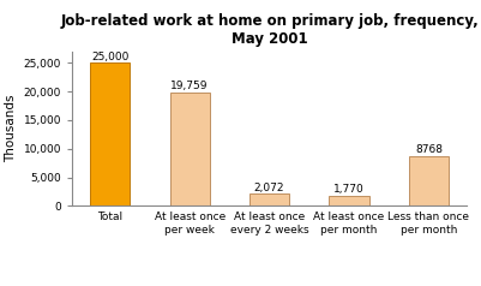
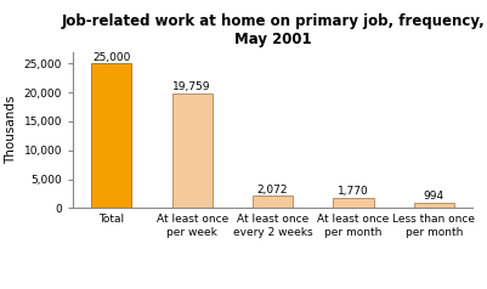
Less than once per month: 8768 -> 994
